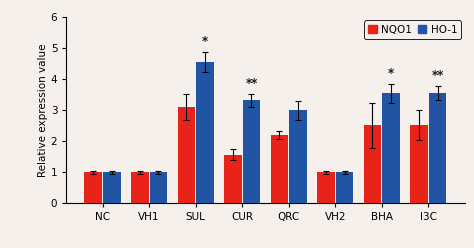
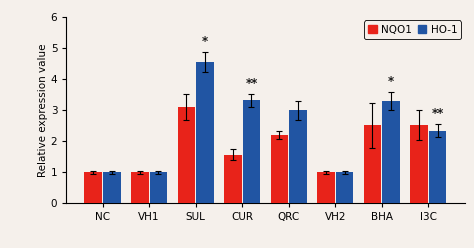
HO-1/BHA: 3.55 -> 3.30
HO-1/I3C: 3.57 -> 2.35
